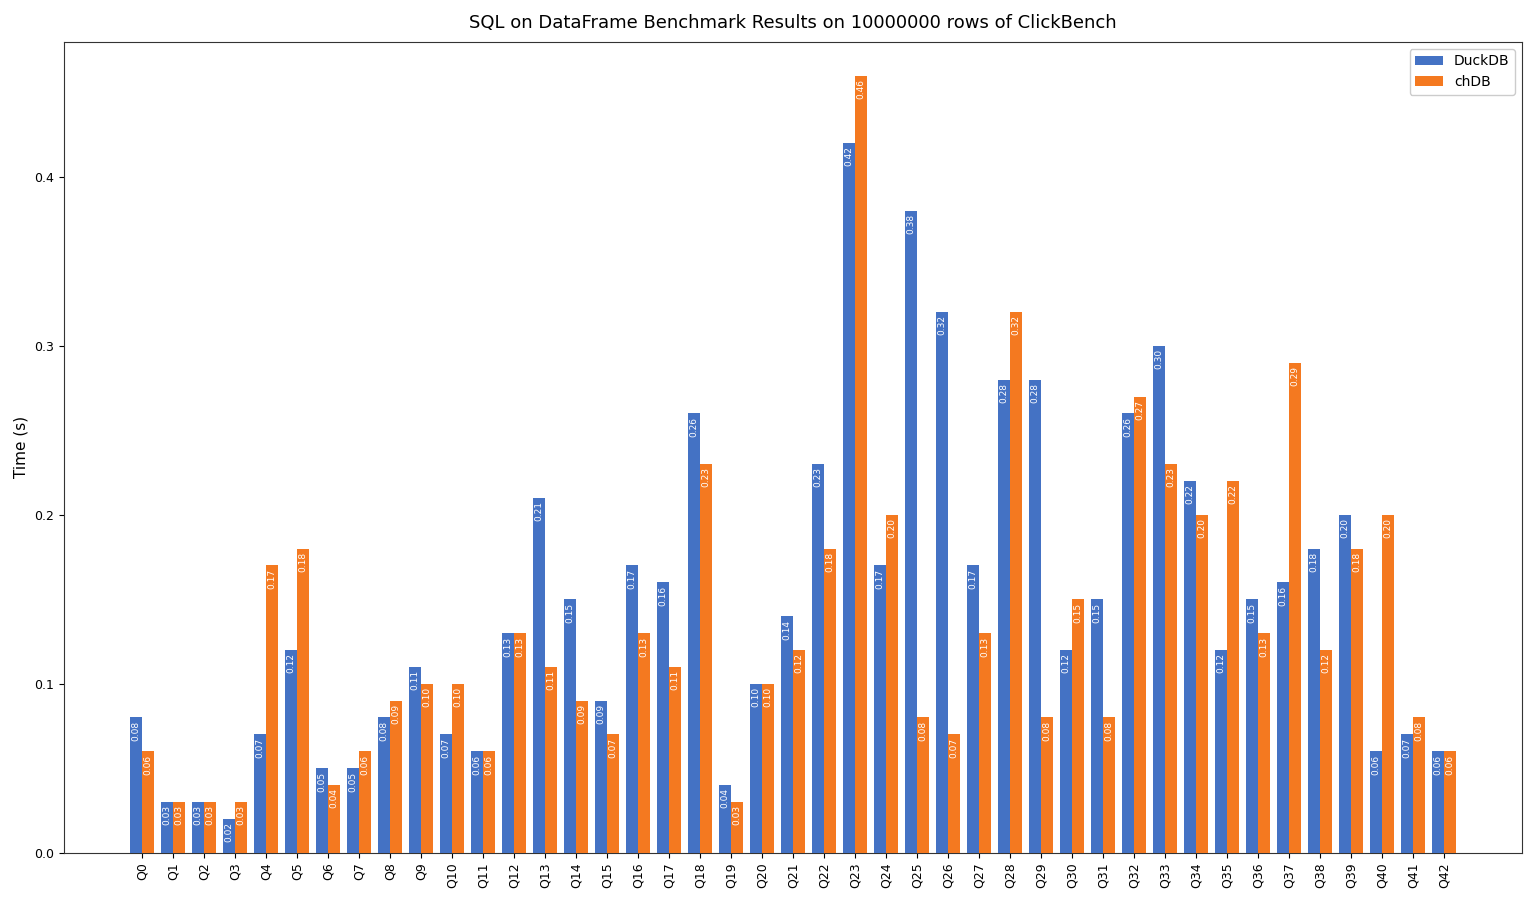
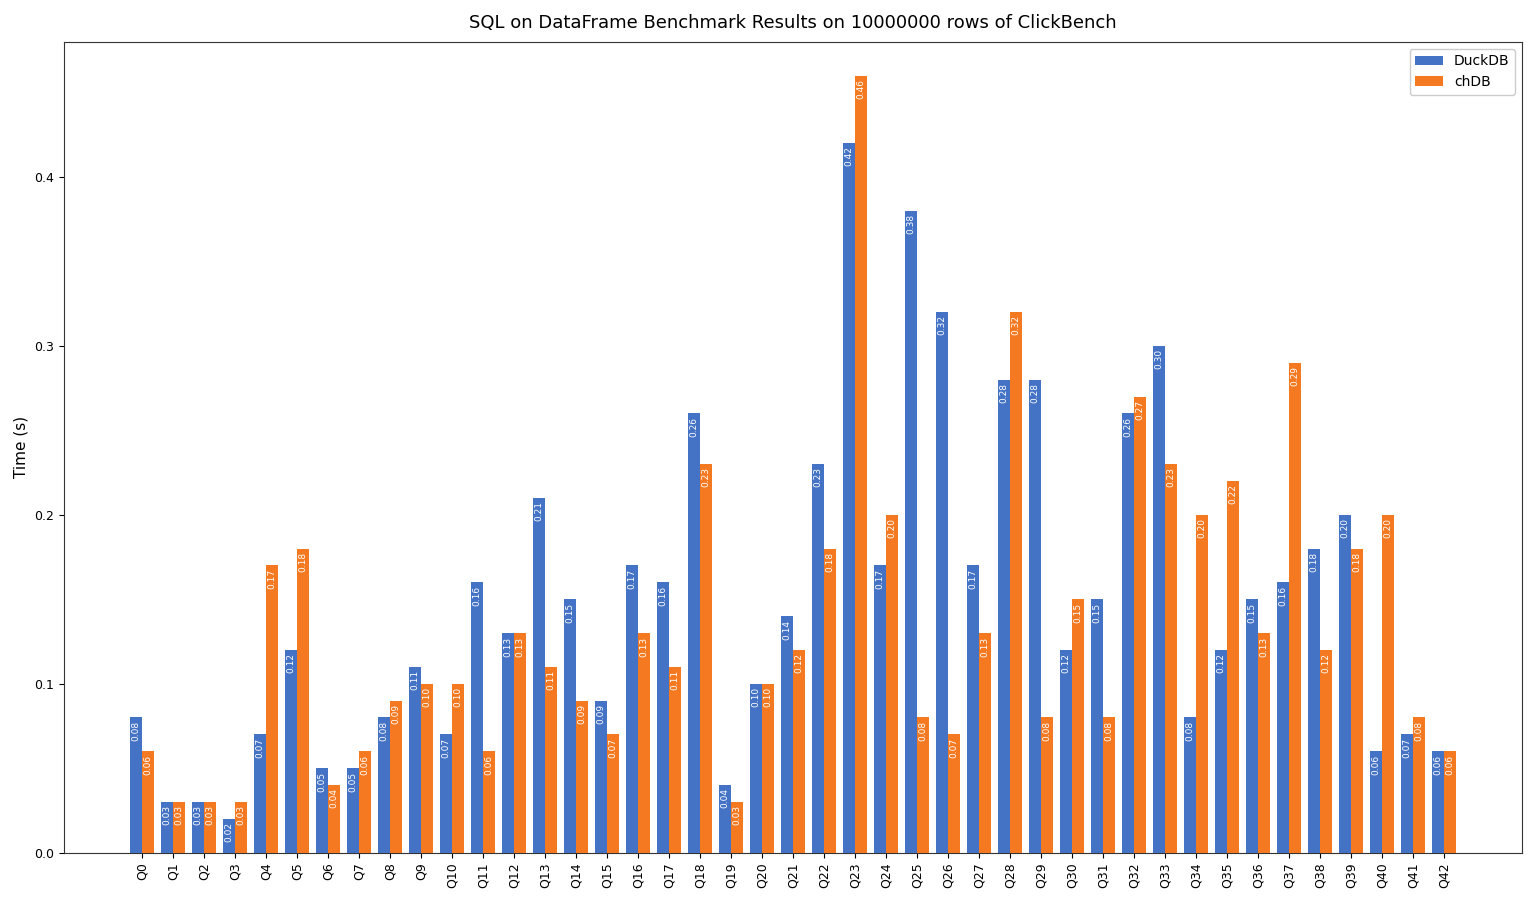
DuckDB/Q11: 0.06 -> 0.16
DuckDB/Q34: 0.22 -> 0.08
